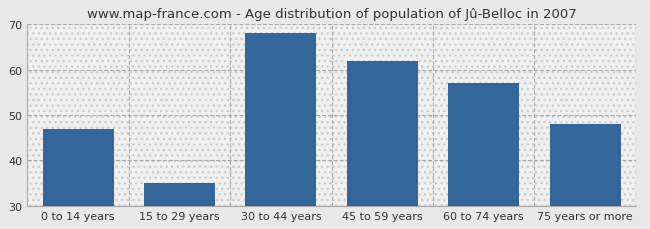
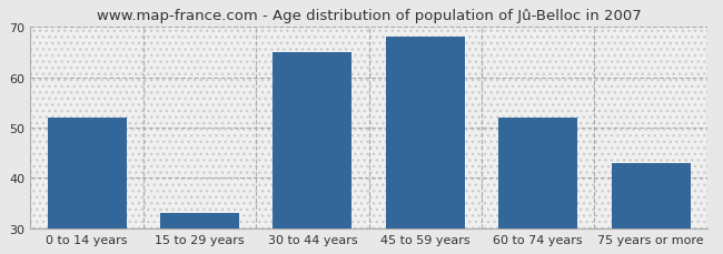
0 to 14 years: 47 -> 52
15 to 29 years: 35 -> 33
30 to 44 years: 68 -> 65
45 to 59 years: 62 -> 68
60 to 74 years: 57 -> 52
75 years or more: 48 -> 43
